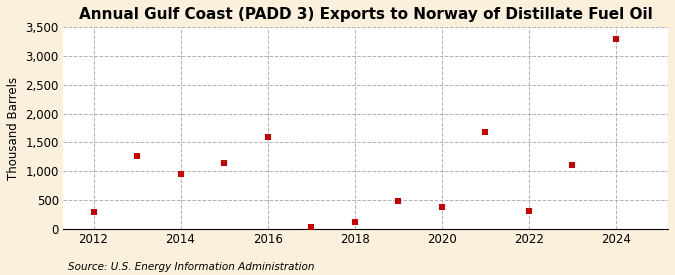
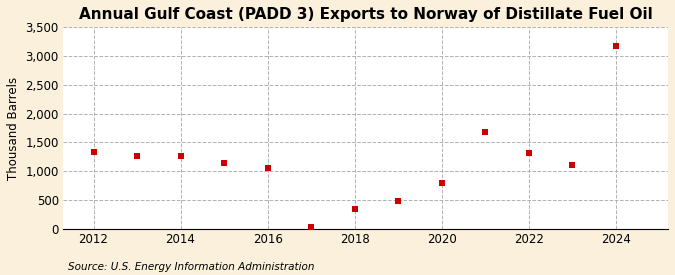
2012: 300 -> 1,340
2014: 960 -> 1,260
2016: 1,590 -> 1,060
2018: 120 -> 340
2020: 380 -> 800
2022: 320 -> 1,320
2024: 3,300 -> 3,180
